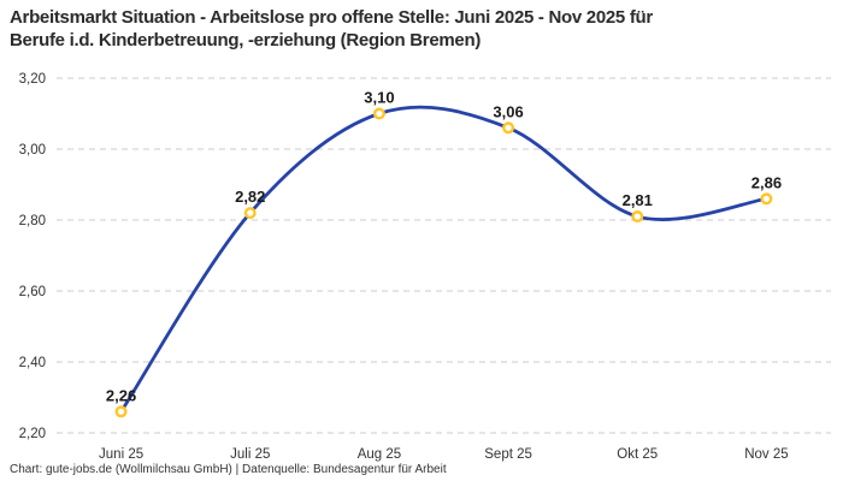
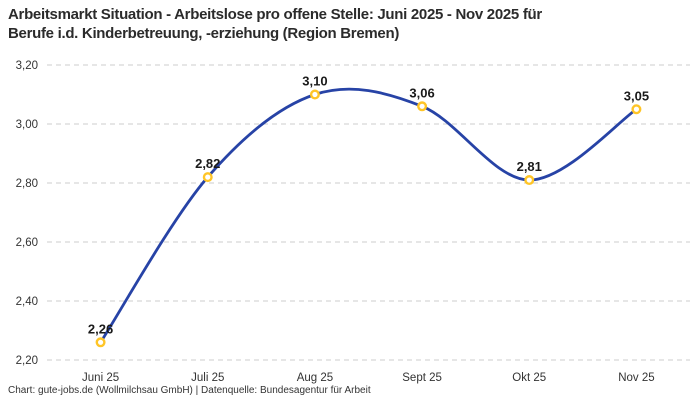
Nov 25: 2,86 -> 3,05
